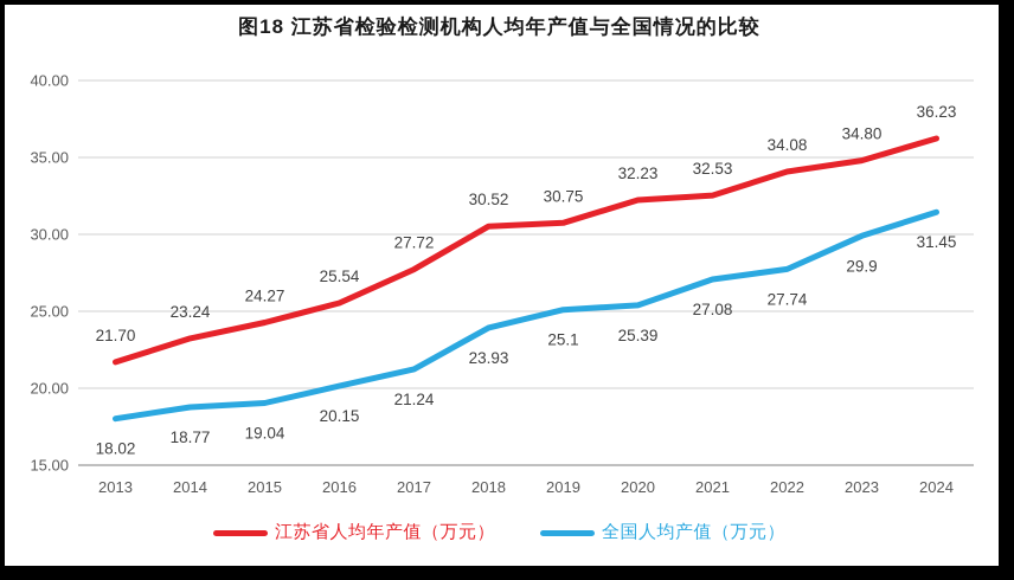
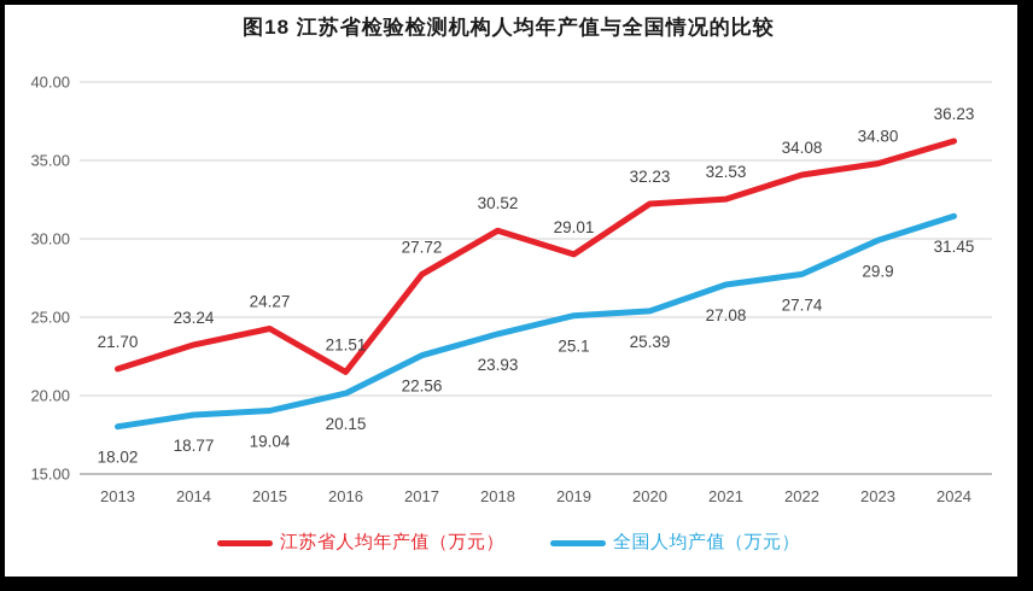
江苏省人均年产值（万元）/2016: 25.54 -> 21.51
全国人均产值（万元）/2017: 21.24 -> 22.56
江苏省人均年产值（万元）/2019: 30.75 -> 29.01
